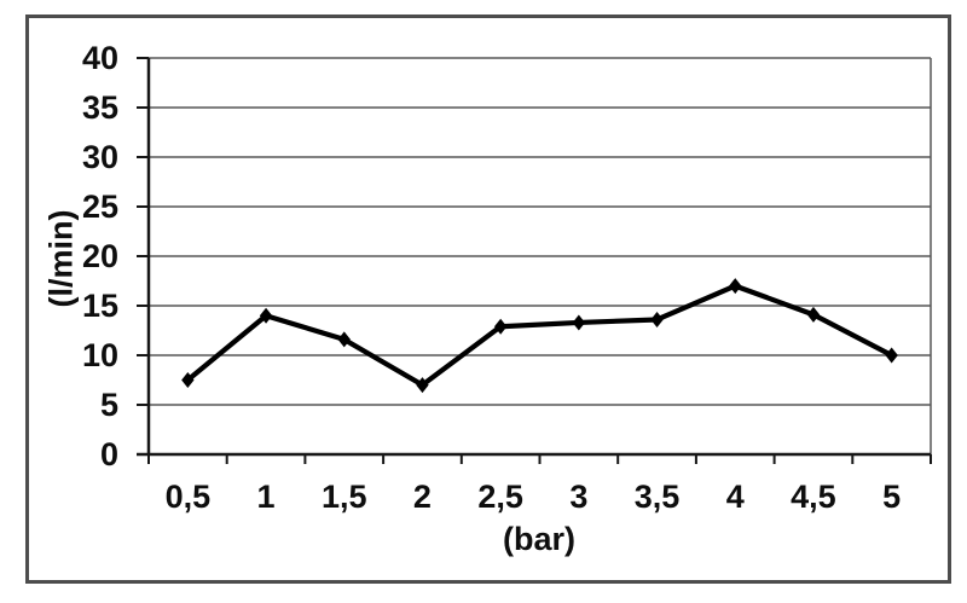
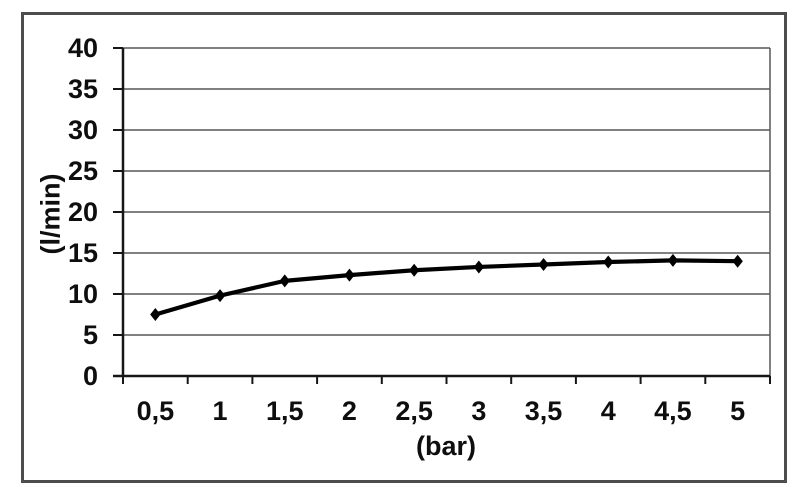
1: 14 -> 10
2: 7 -> 12
4: 17 -> 14
5: 10 -> 14
